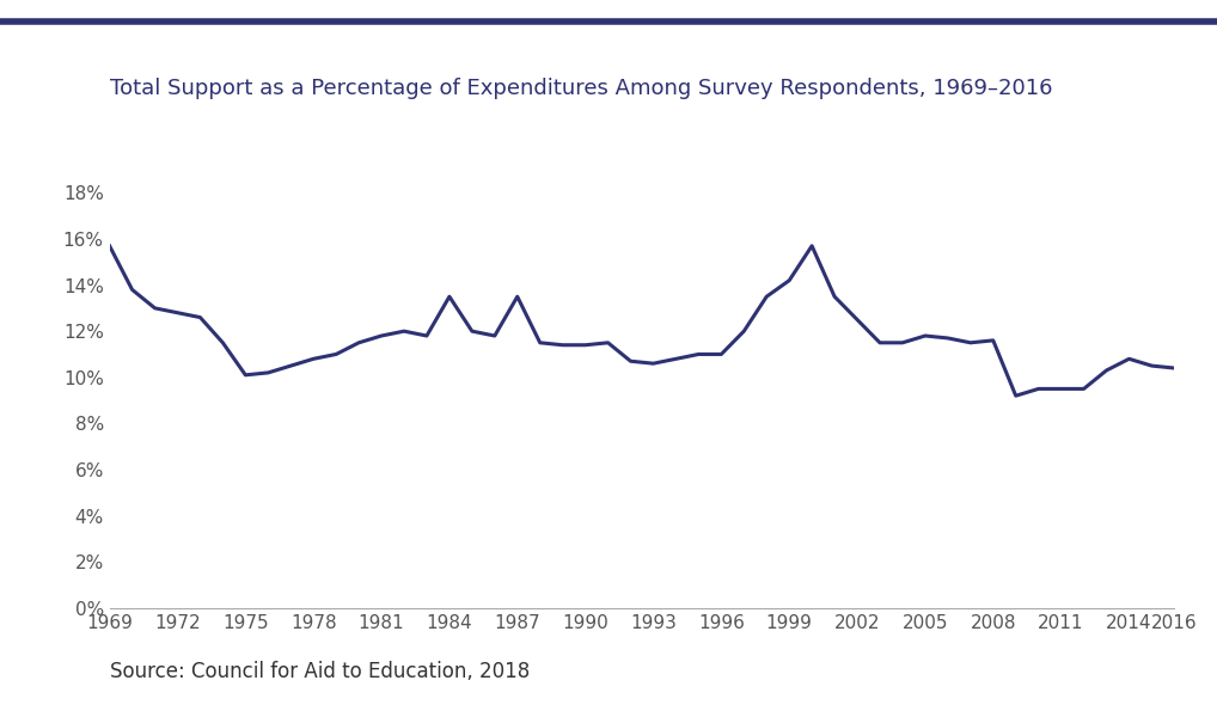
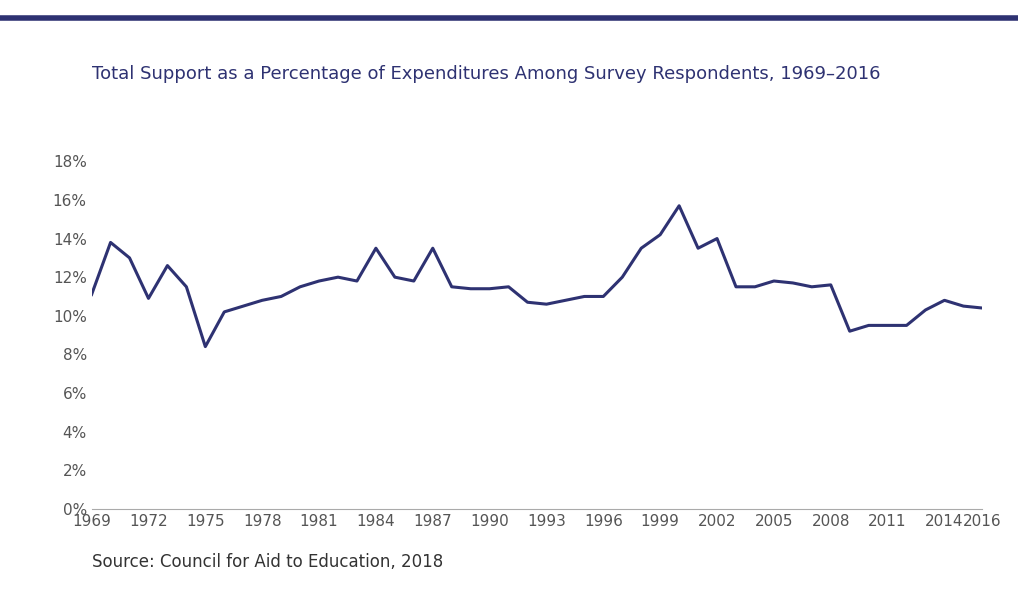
1969: 15.7% -> 11.1%
1972: 12.8% -> 10.9%
1975: 10.1% -> 8.4%
2002: 12.5% -> 14.0%
